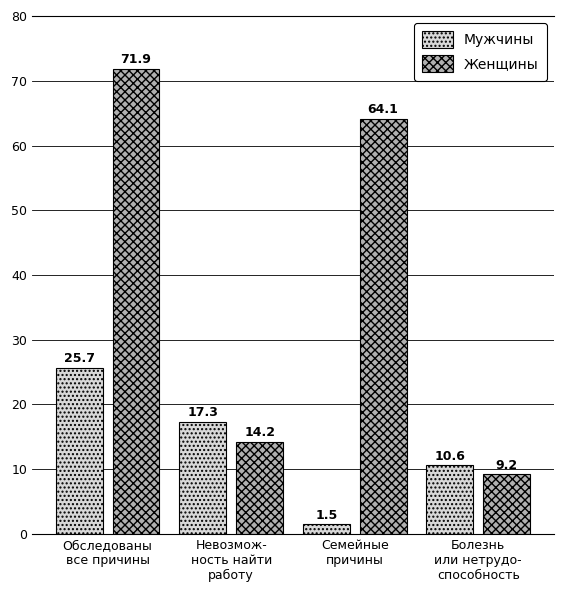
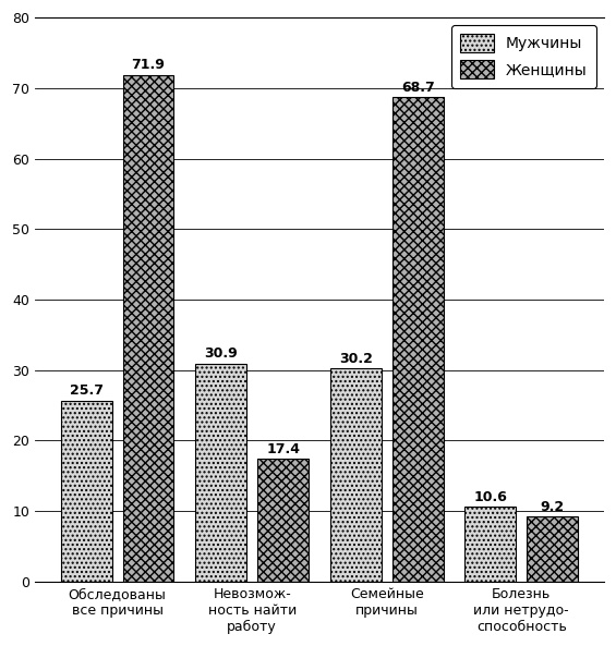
Мужчины/Невозмож- ность найти работу: 17.3 -> 30.9
Женщины/Невозмож- ность найти работу: 14.2 -> 17.4
Мужчины/Семейные причины: 1.5 -> 30.2
Женщины/Семейные причины: 64.1 -> 68.7
